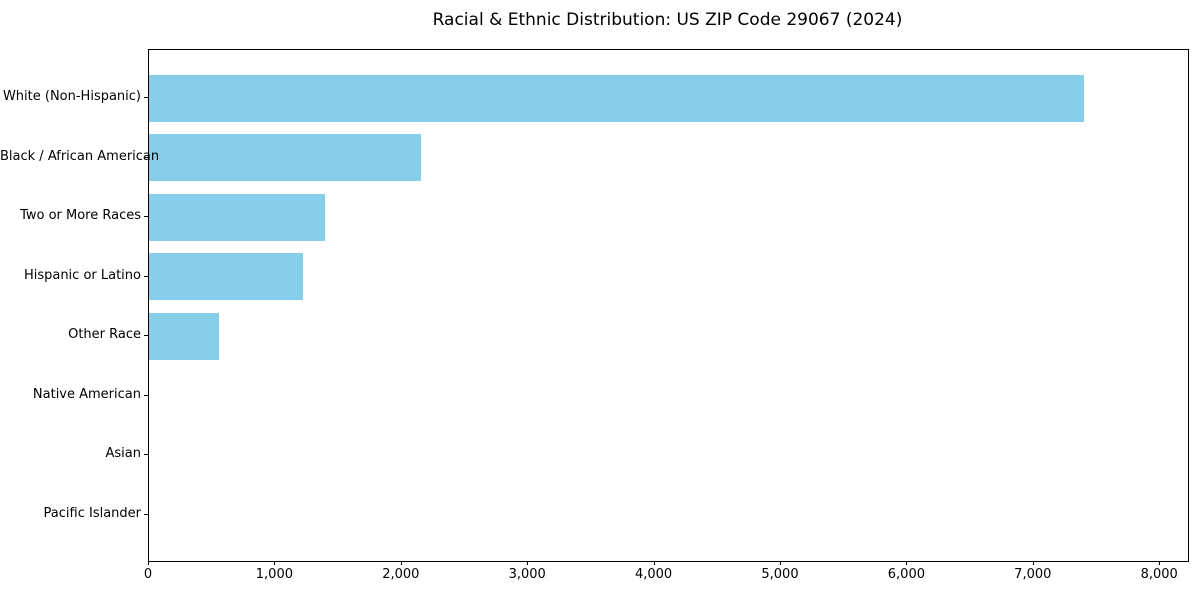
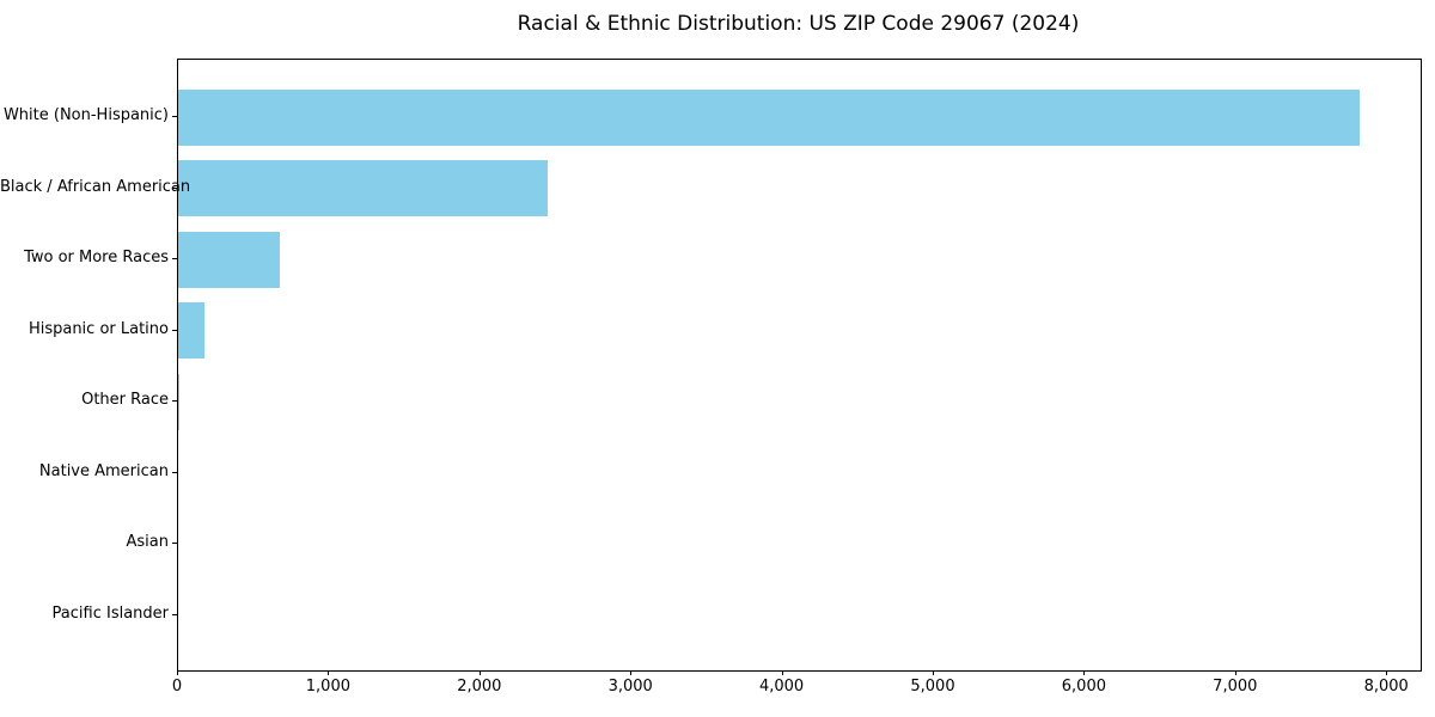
White (Non-Hispanic): 7400 -> 7820
Black / African American: 2150 -> 2440
Two or More Races: 1390 -> 670
Hispanic or Latino: 1220 -> 170
Other Race: 550 -> 10
